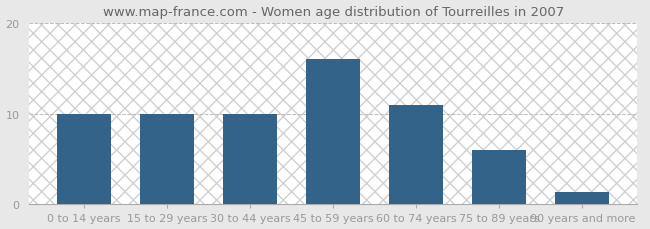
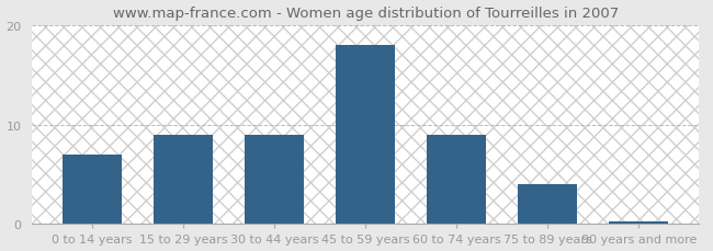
0 to 14 years: 10.0 -> 7.0
15 to 29 years: 10.0 -> 9.0
30 to 44 years: 10.0 -> 9.0
45 to 59 years: 16.0 -> 18.0
60 to 74 years: 11.0 -> 9.0
75 to 89 years: 6.0 -> 4.0
90 years and more: 1.4 -> 0.3
